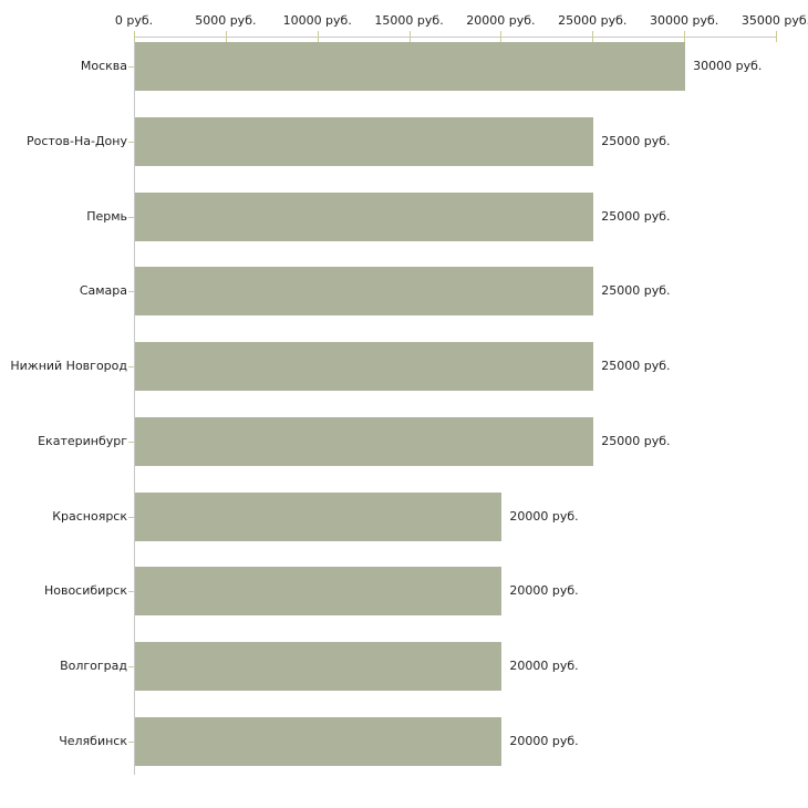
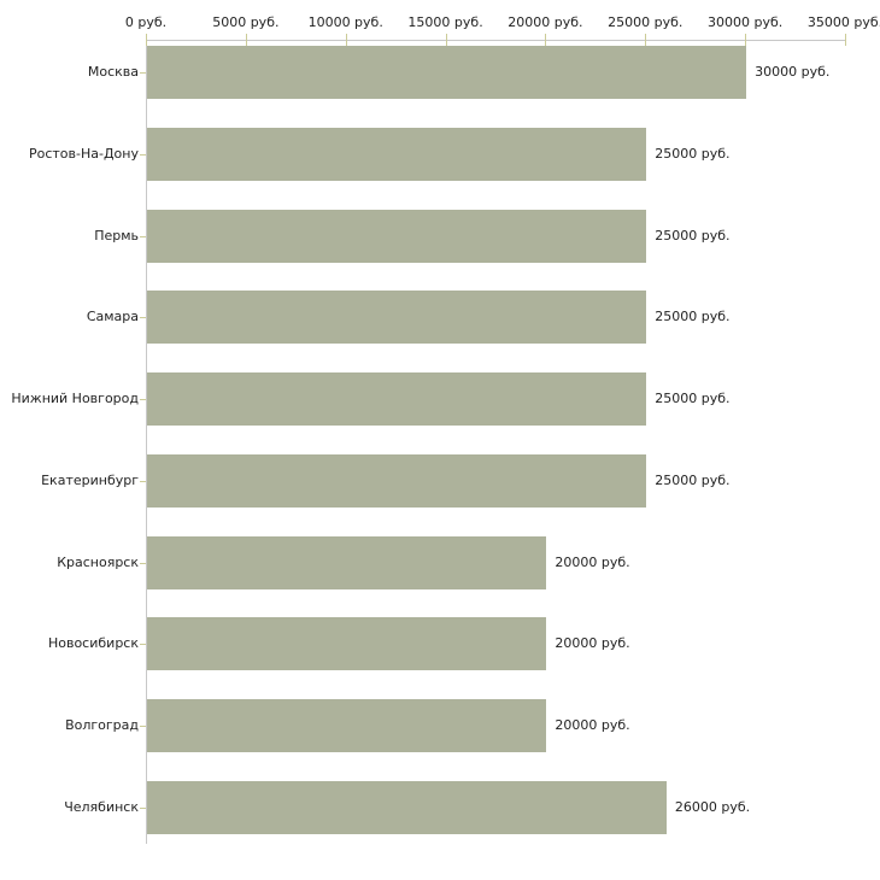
Челябинск: 20000 -> 26000
